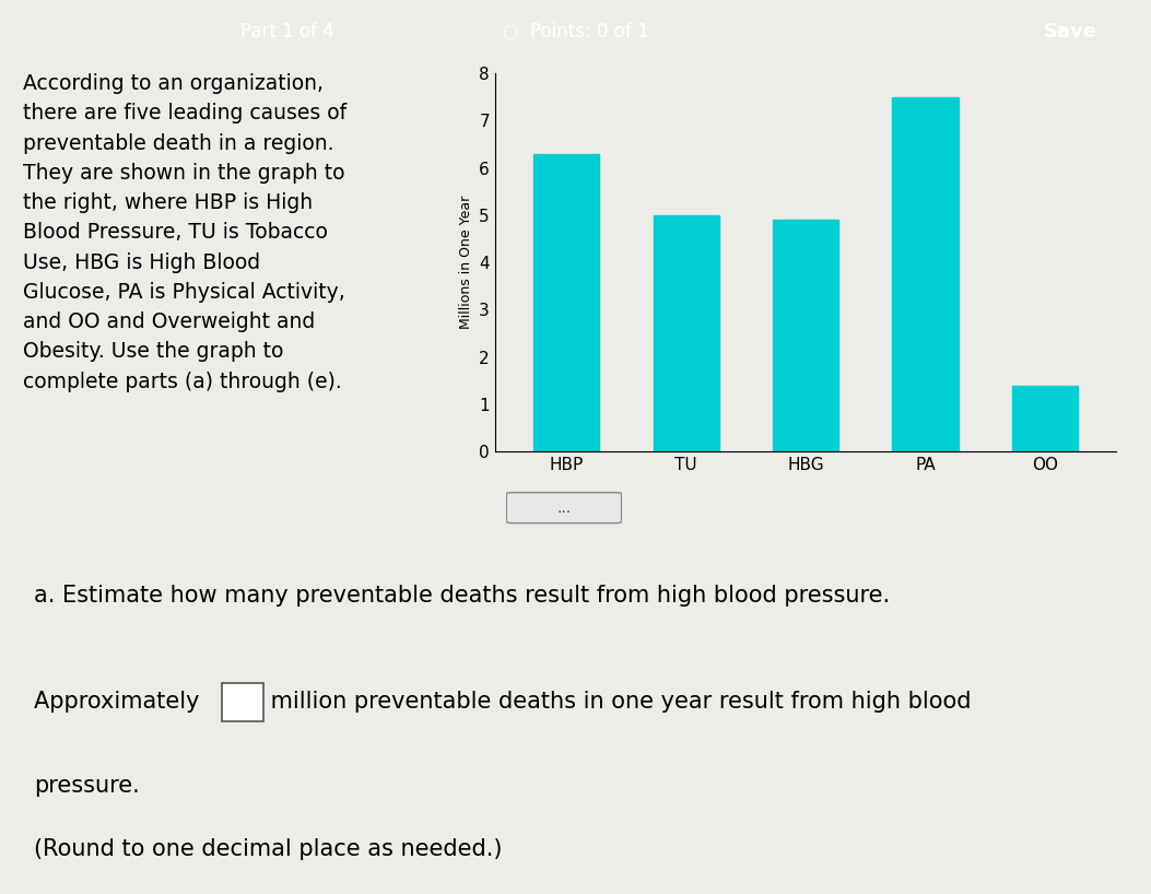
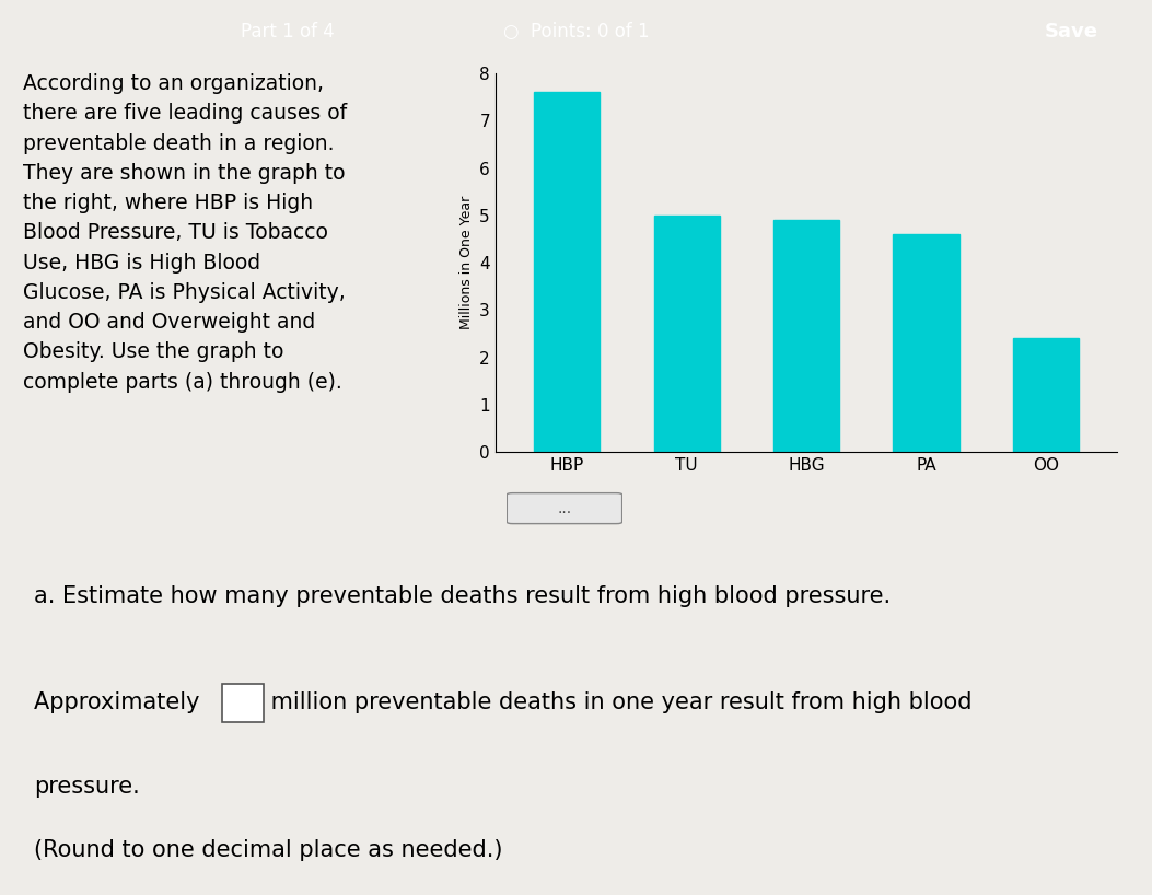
HBP: 6.3 -> 7.6
PA: 7.5 -> 4.6
OO: 1.4 -> 2.4
